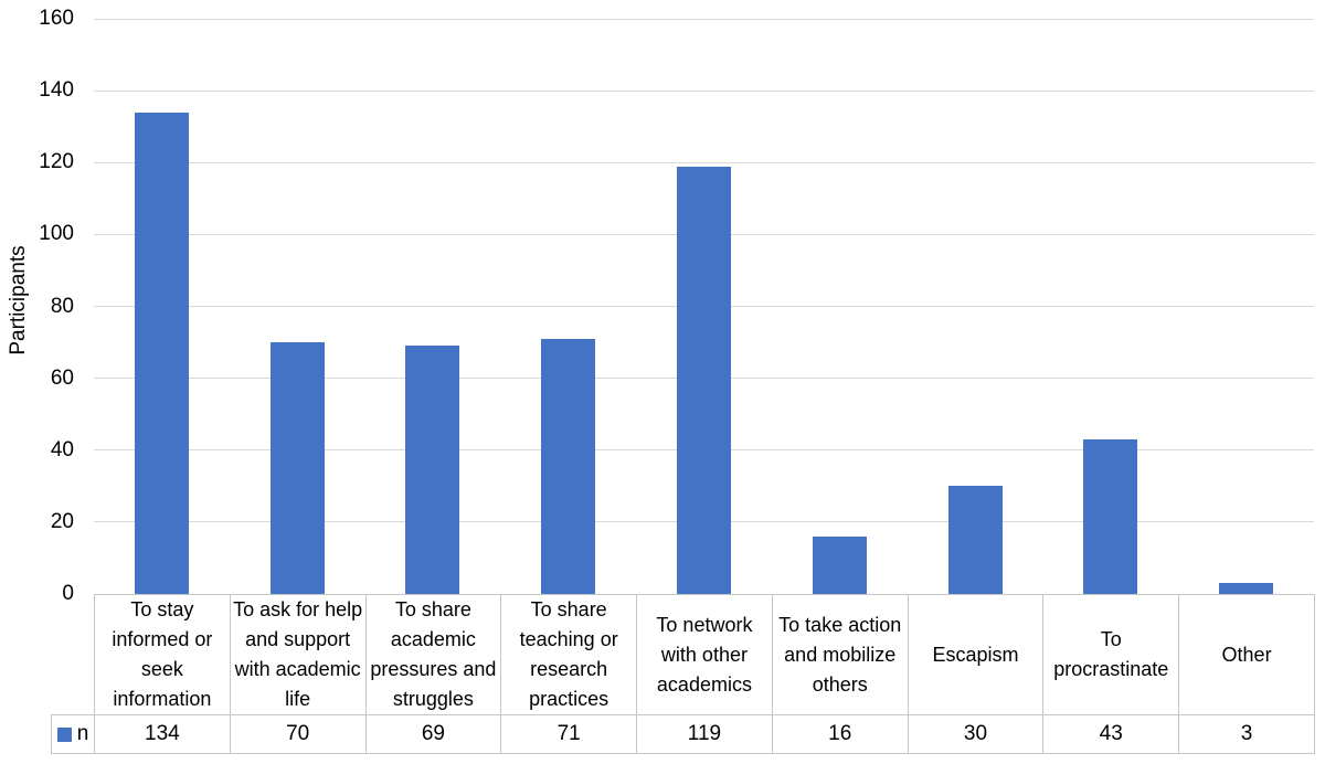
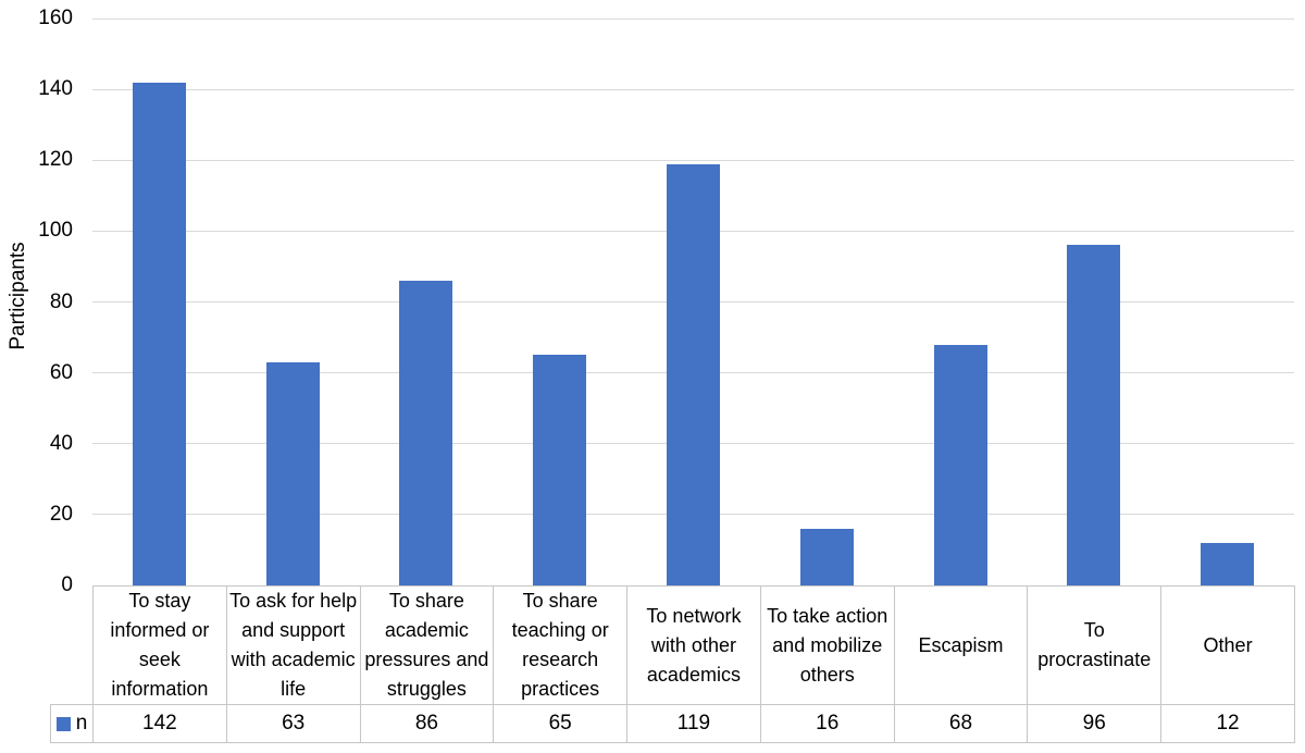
To stay informed or seek information: 134 -> 142
To ask for help and support with academic life: 70 -> 63
To share academic pressures and struggles: 69 -> 86
To share teaching or research practices: 71 -> 65
Escapism: 30 -> 68
To procrastinate: 43 -> 96
Other: 3 -> 12
